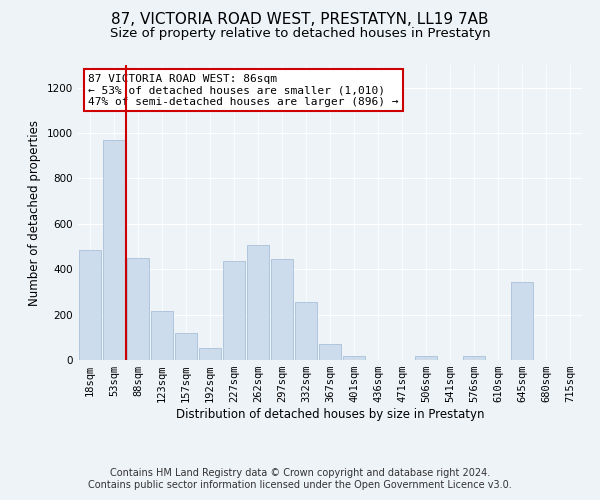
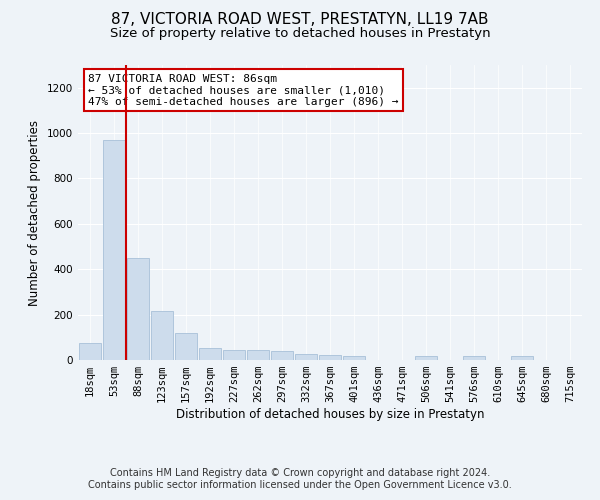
18sqm: 485 -> 75
227sqm: 435 -> 45
262sqm: 505 -> 42
297sqm: 445 -> 38
332sqm: 255 -> 25
367sqm: 70 -> 20
645sqm: 345 -> 18
